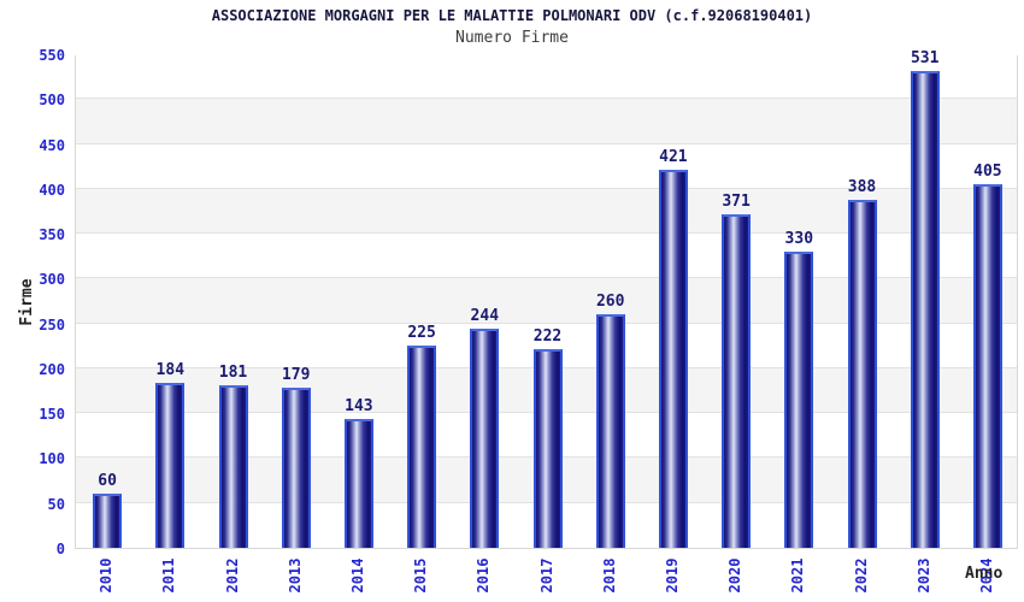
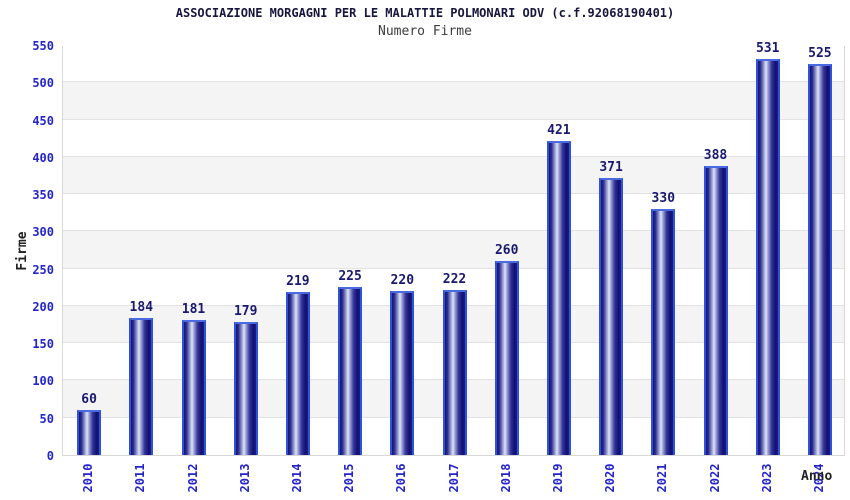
2014: 143 -> 219
2016: 244 -> 220
2024: 405 -> 525
